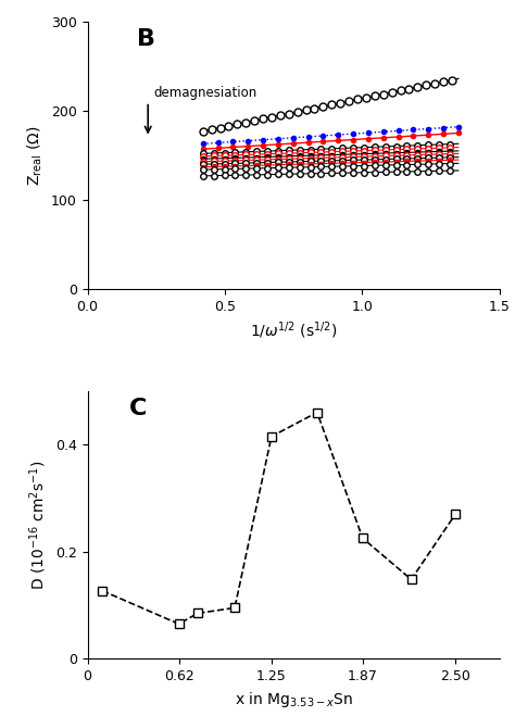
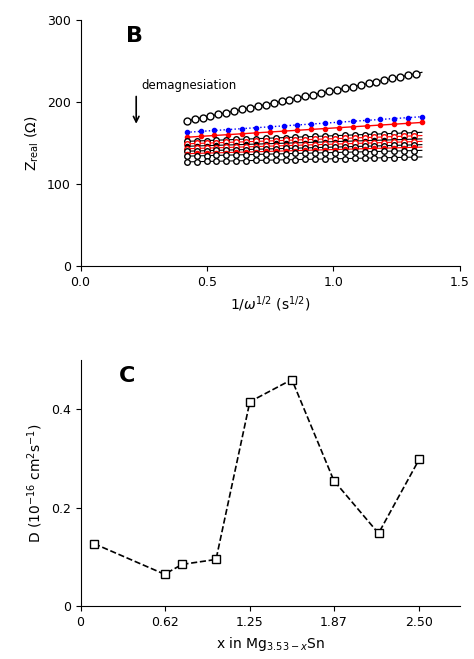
1.87: 0.225 -> 0.255
2.50: 0.270 -> 0.298
